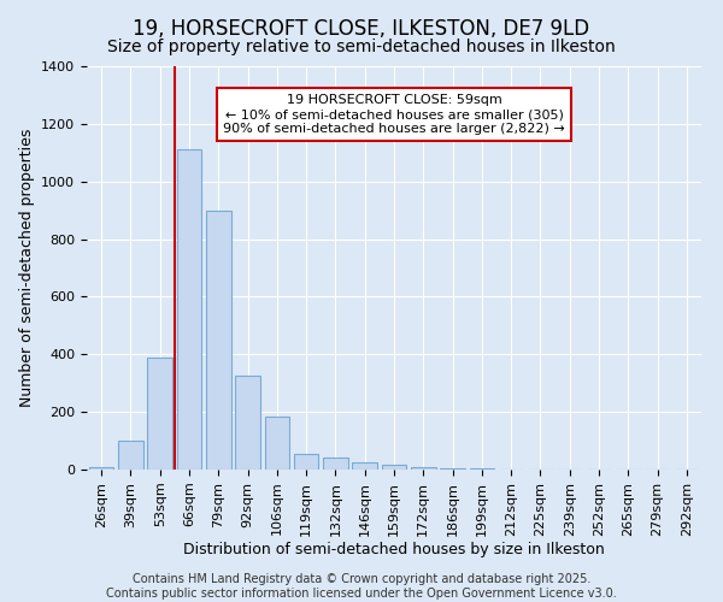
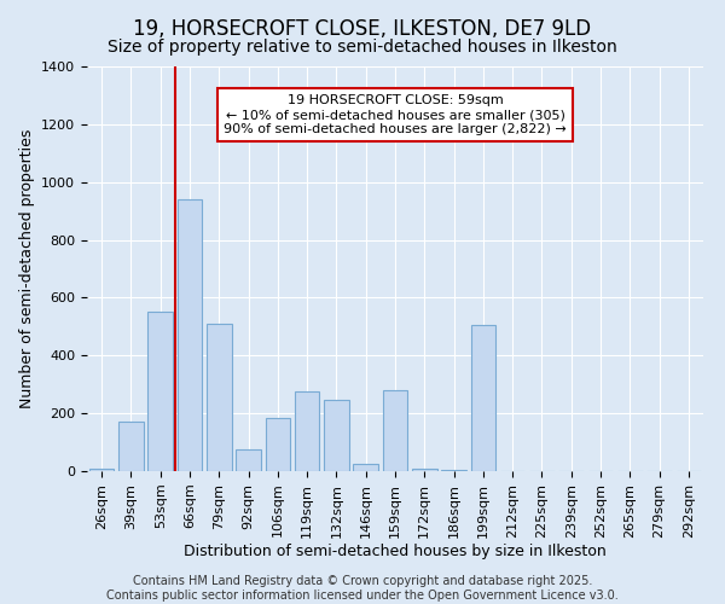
39sqm: 100 -> 170
53sqm: 390 -> 550
66sqm: 1110 -> 940
79sqm: 900 -> 510
92sqm: 325 -> 75
119sqm: 55 -> 275
132sqm: 40 -> 245
159sqm: 15 -> 280
199sqm: 3 -> 505
